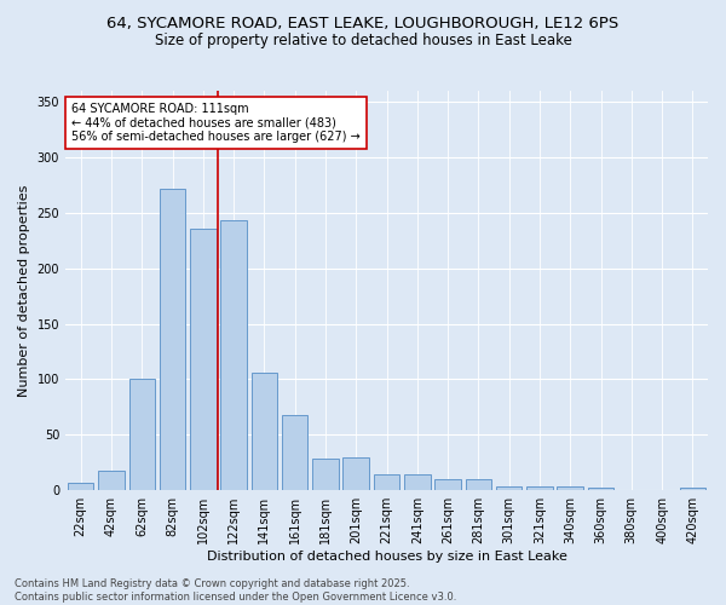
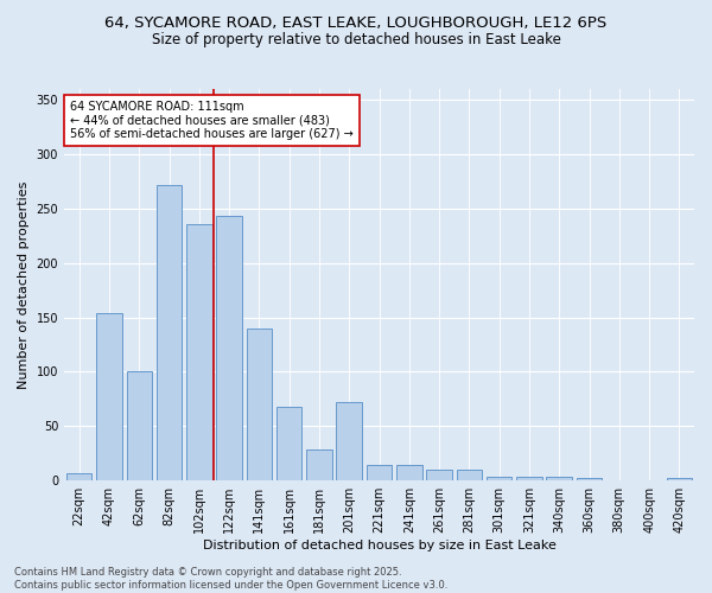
42sqm: 18 -> 154
141sqm: 106 -> 140
201sqm: 30 -> 72
